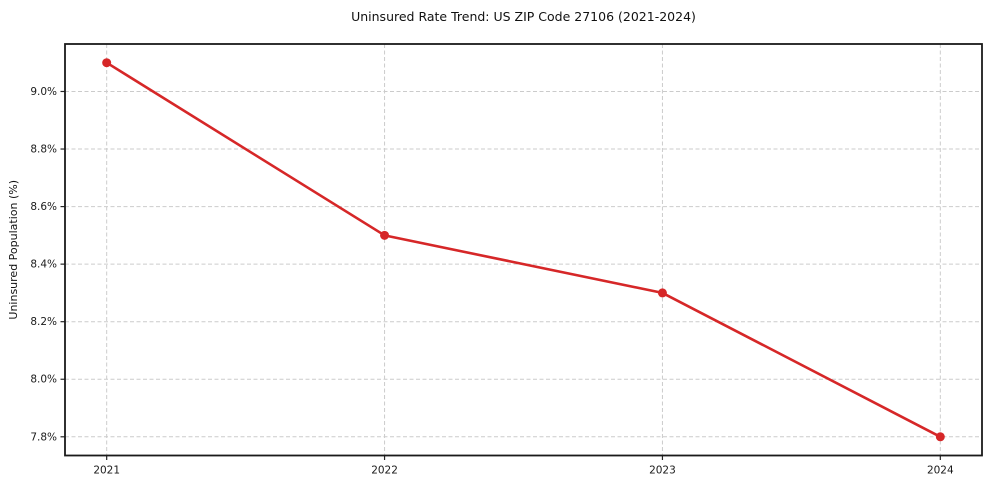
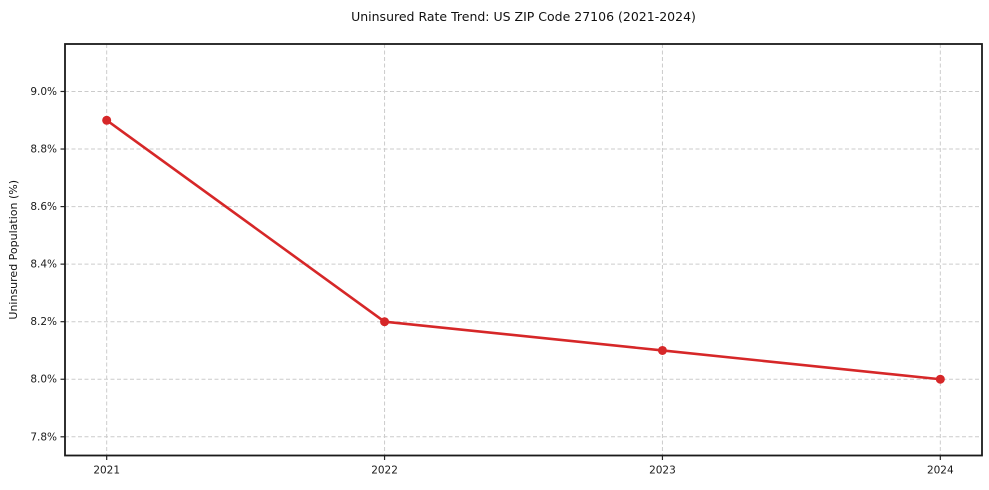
2021: 9.1% -> 8.9%
2022: 8.5% -> 8.2%
2023: 8.3% -> 8.1%
2024: 7.8% -> 8.0%
